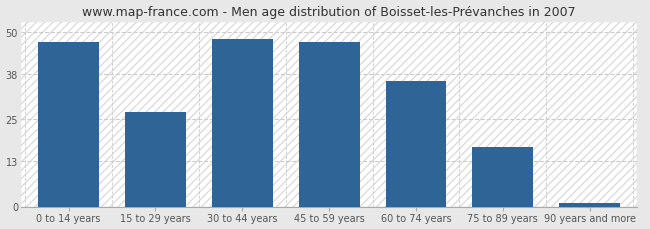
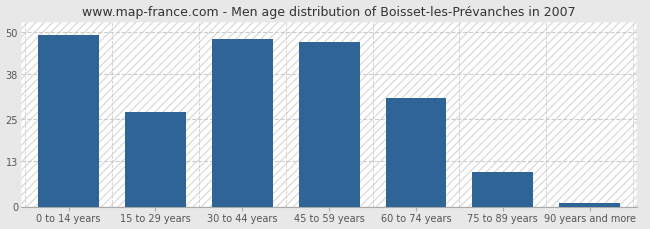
0 to 14 years: 47 -> 49
60 to 74 years: 36 -> 31
75 to 89 years: 17 -> 10
